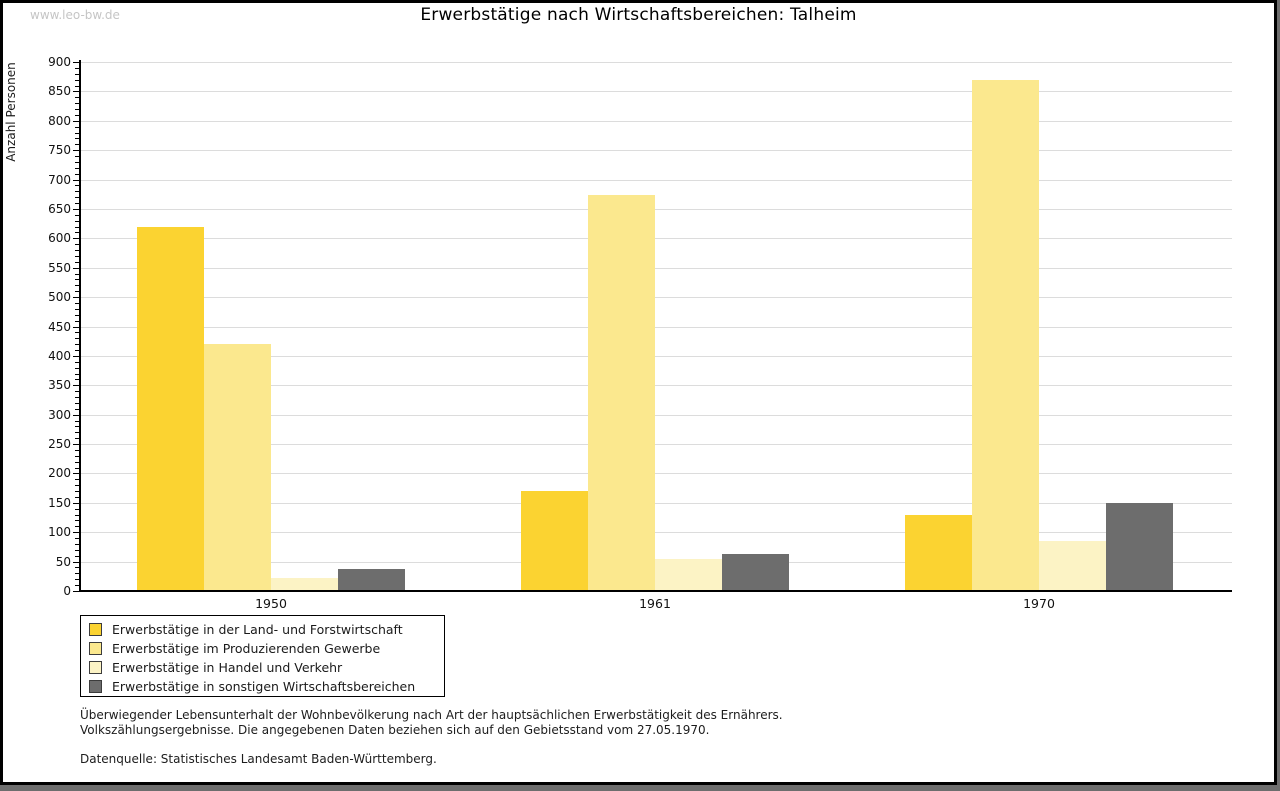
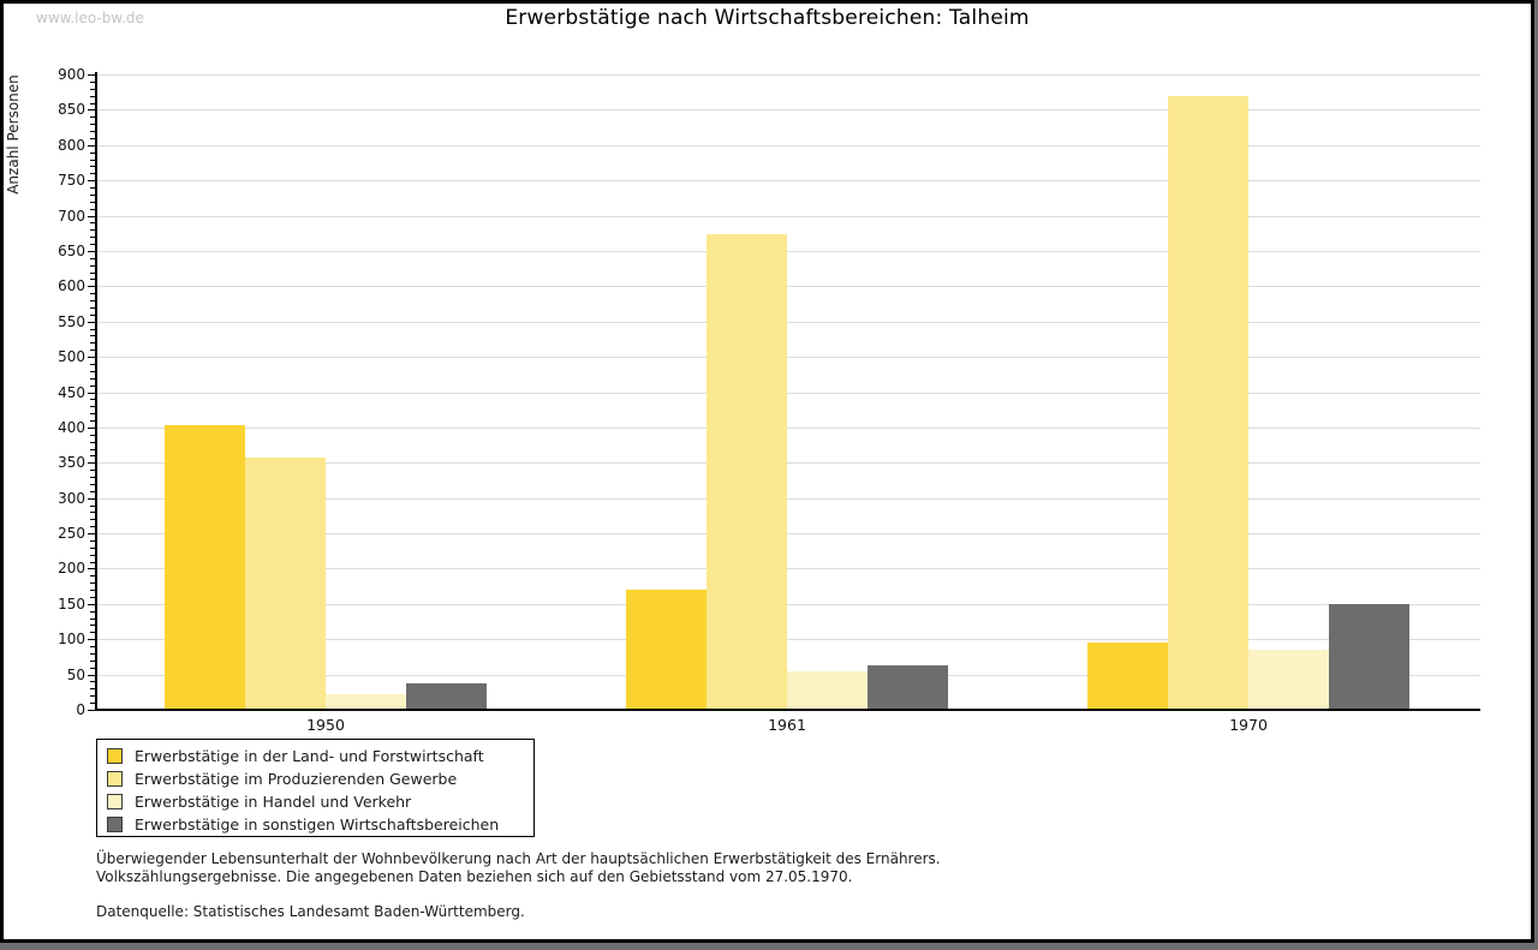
Erwerbstätige in der Land- und Forstwirtschaft/1950: 620 -> 400
Erwerbstätige im Produzierenden Gewerbe/1950: 420 -> 360
Erwerbstätige in der Land- und Forstwirtschaft/1970: 130 -> 100
